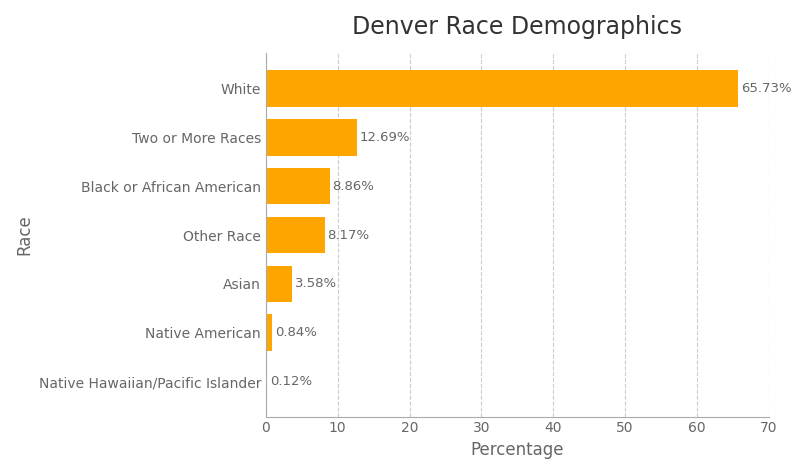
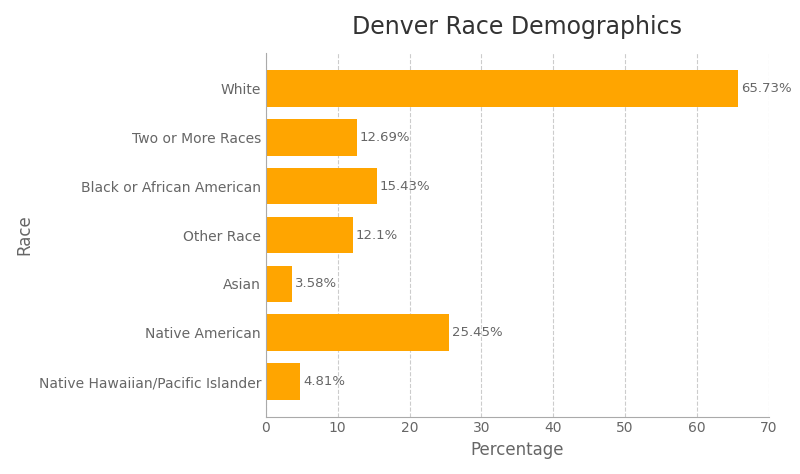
Black or African American: 8.86% -> 15.43%
Other Race: 8.17% -> 12.1%
Native American: 0.84% -> 25.45%
Native Hawaiian/Pacific Islander: 0.12% -> 4.81%
